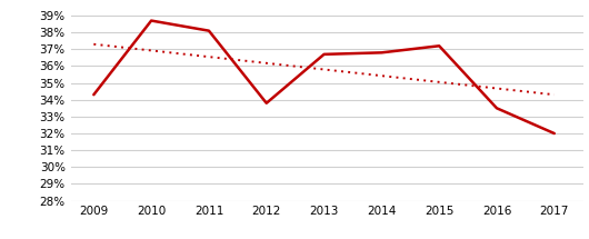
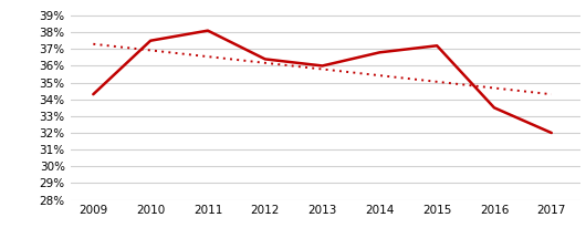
2010: 38.7% -> 37.5%
2012: 33.8% -> 36.4%
2013: 36.7% -> 36.0%
